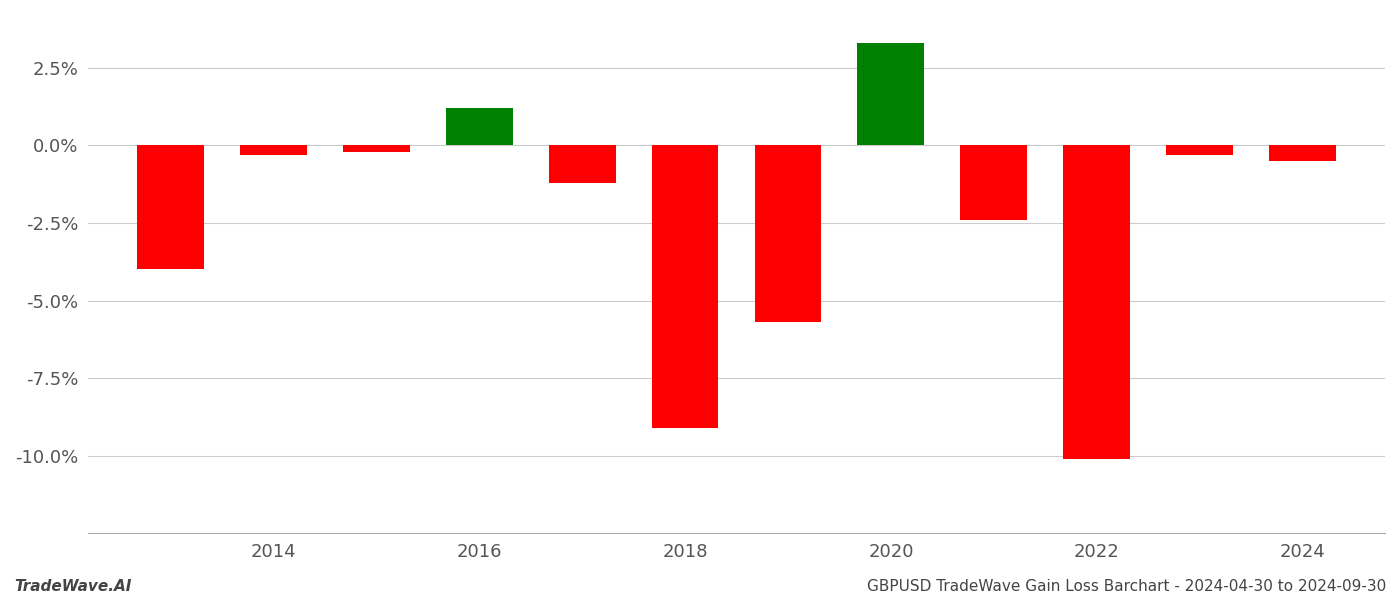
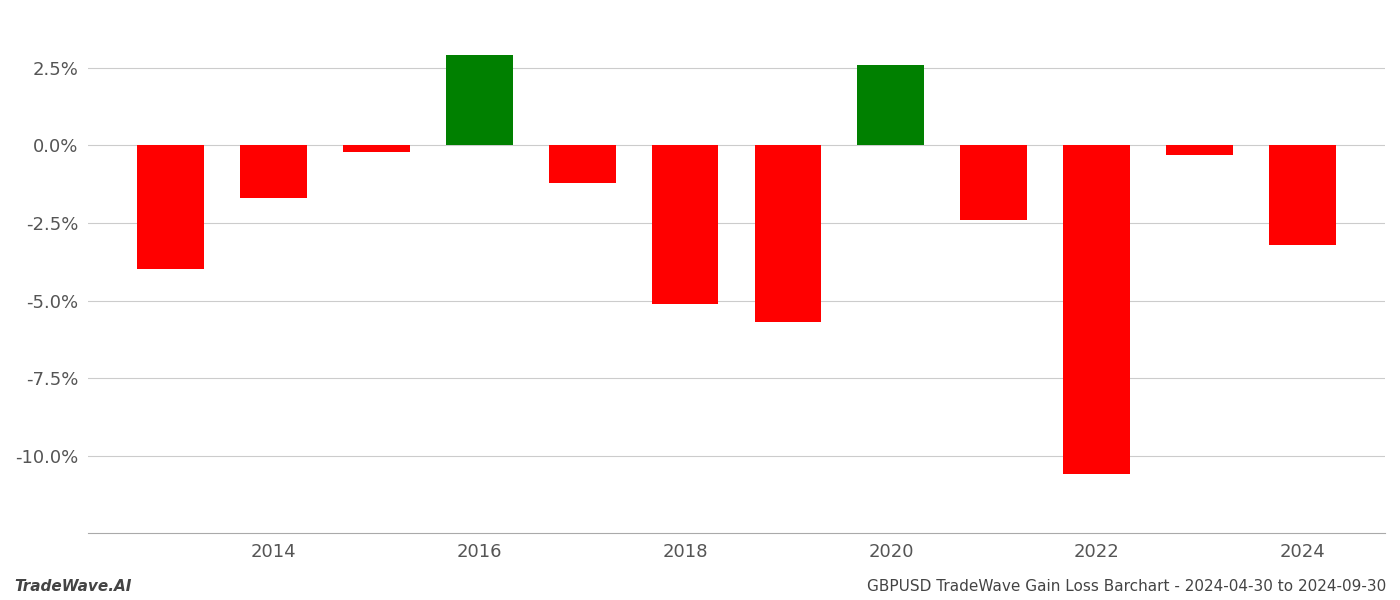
2014: -0.3% -> -1.7%
2016: 1.2% -> 2.9%
2018: -9.1% -> -5.1%
2020: 3.3% -> 2.6%
2022: -10.1% -> -10.6%
2024: -0.5% -> -3.2%
